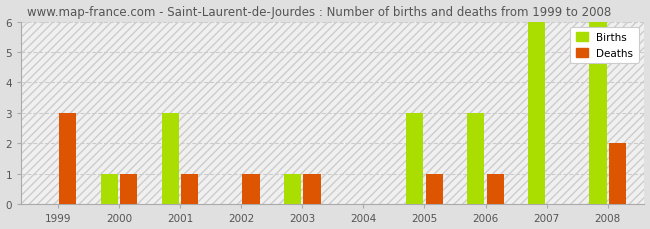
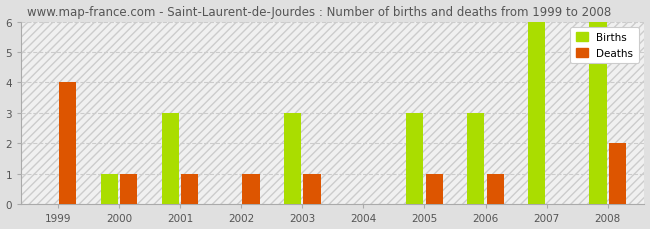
Deaths/1999: 3 -> 4
Births/2003: 1 -> 3
